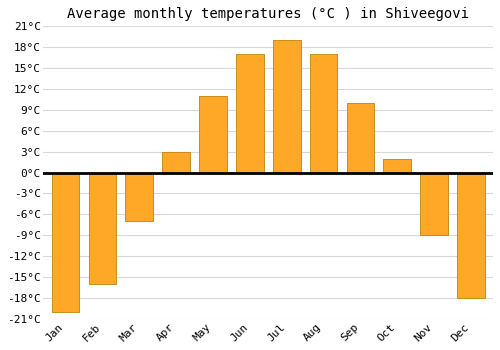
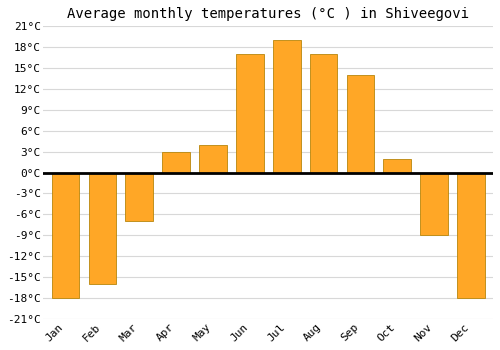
Jan: -20°C -> -18°C
May: 11°C -> 4°C
Sep: 10°C -> 14°C
